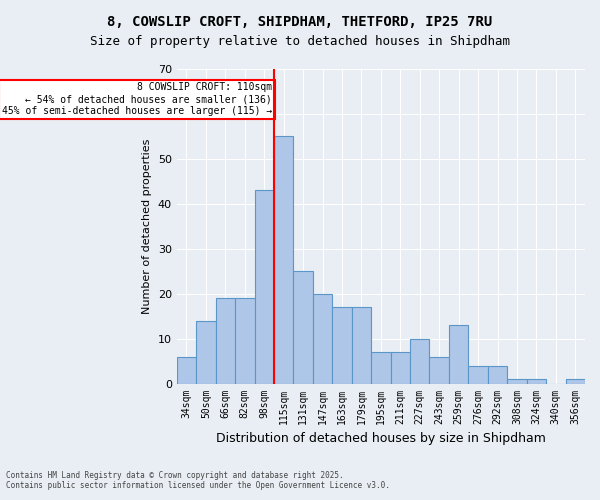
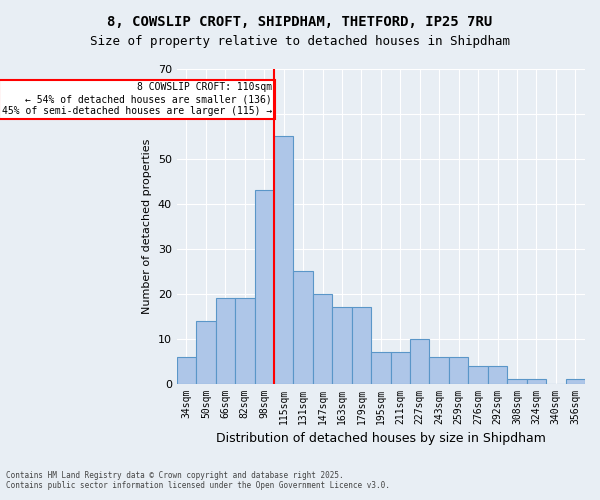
259sqm: 13 -> 6
